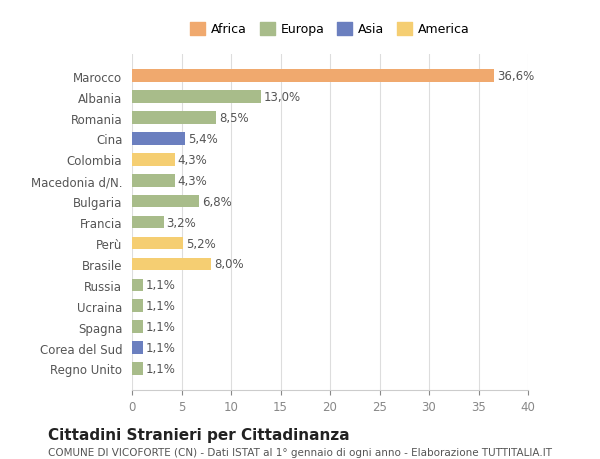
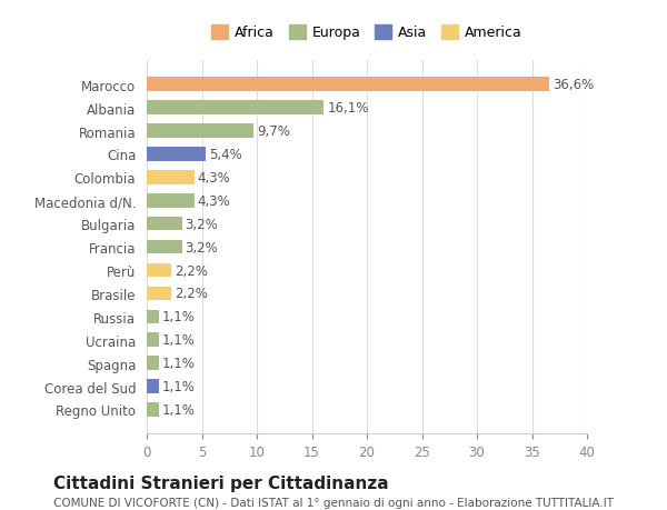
Albania: 13,0% -> 16,1%
Romania: 8,5% -> 9,7%
Bulgaria: 6,8% -> 3,2%
Perù: 5,2% -> 2,2%
Brasile: 8,0% -> 2,2%
